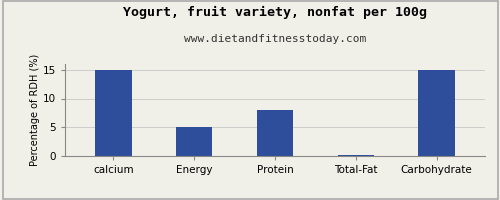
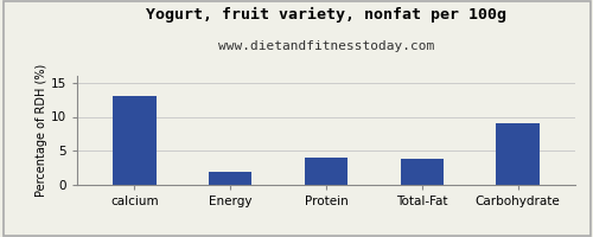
calcium: 15.0 -> 13.0
Energy: 5.0 -> 2.0
Protein: 8.0 -> 4.0
Total-Fat: 0.2 -> 3.8
Carbohydrate: 15.0 -> 9.0
